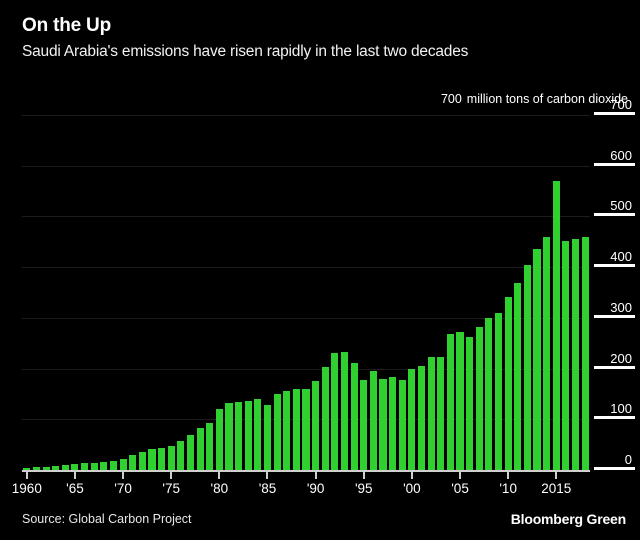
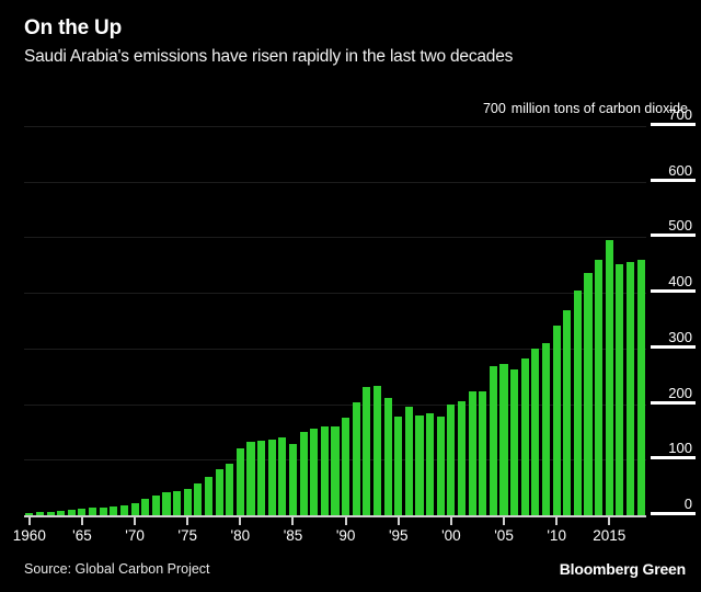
2015: 570 -> 490
